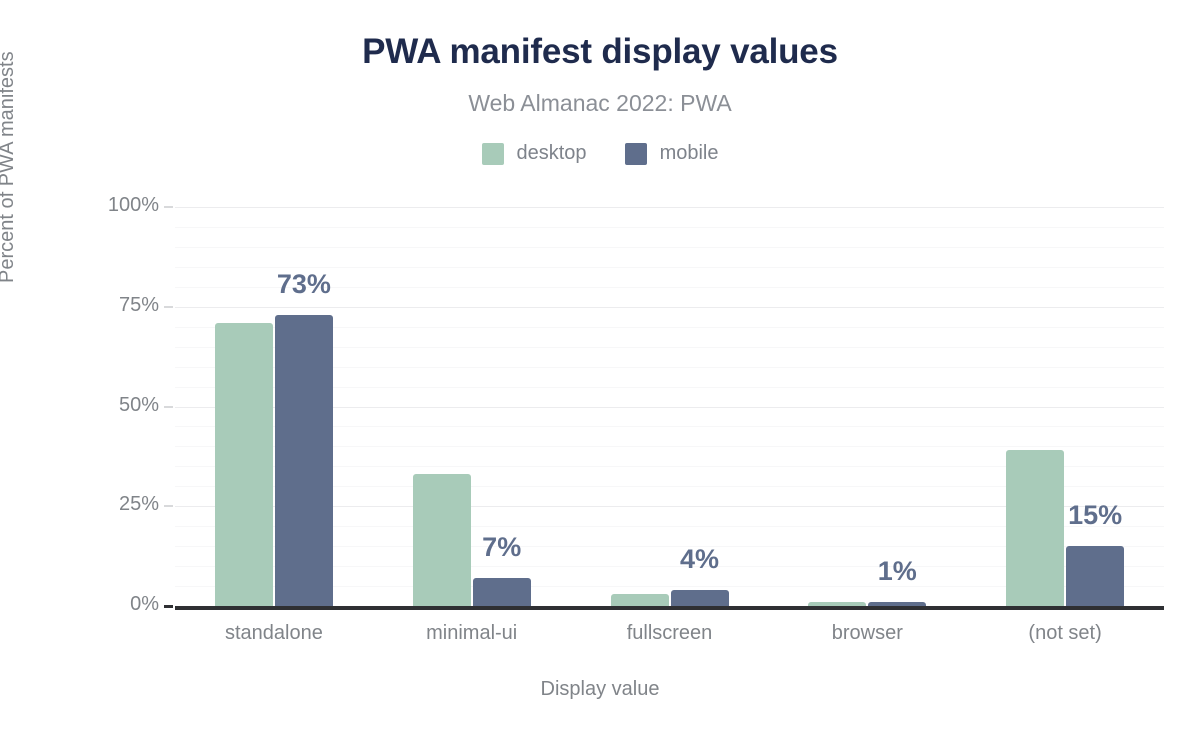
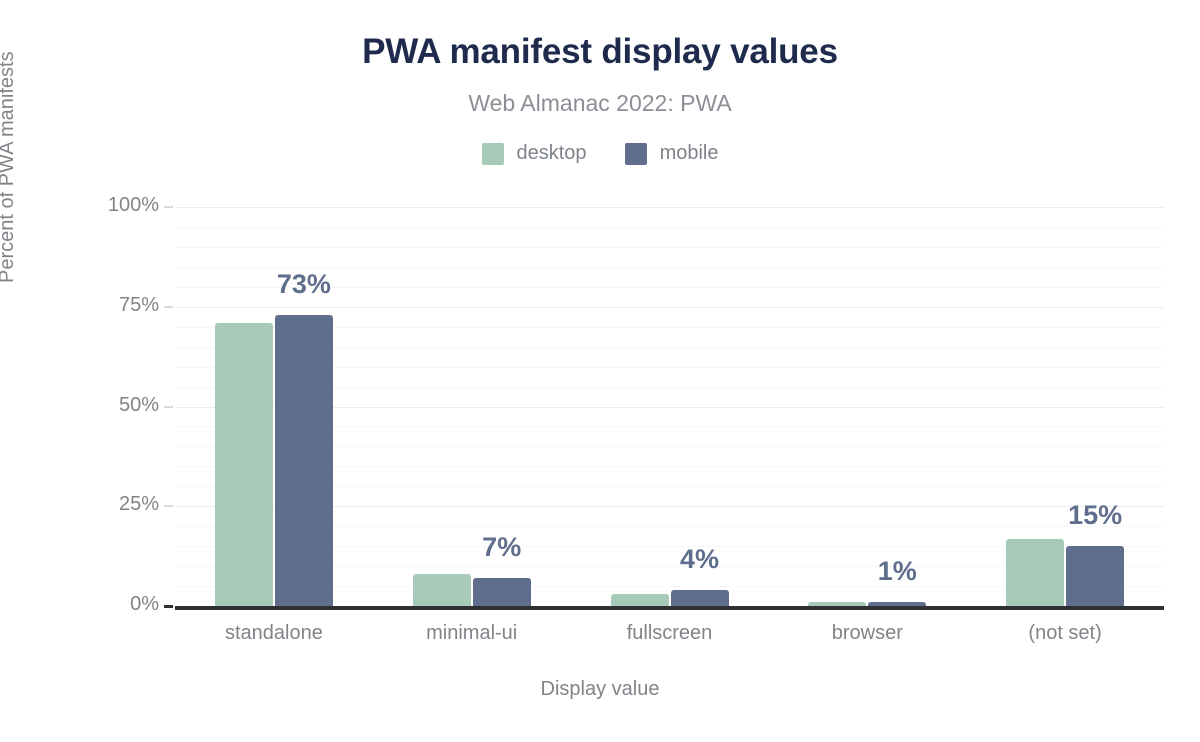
desktop/minimal-ui: 33% -> 8%
desktop/(not set): 39% -> 17%
